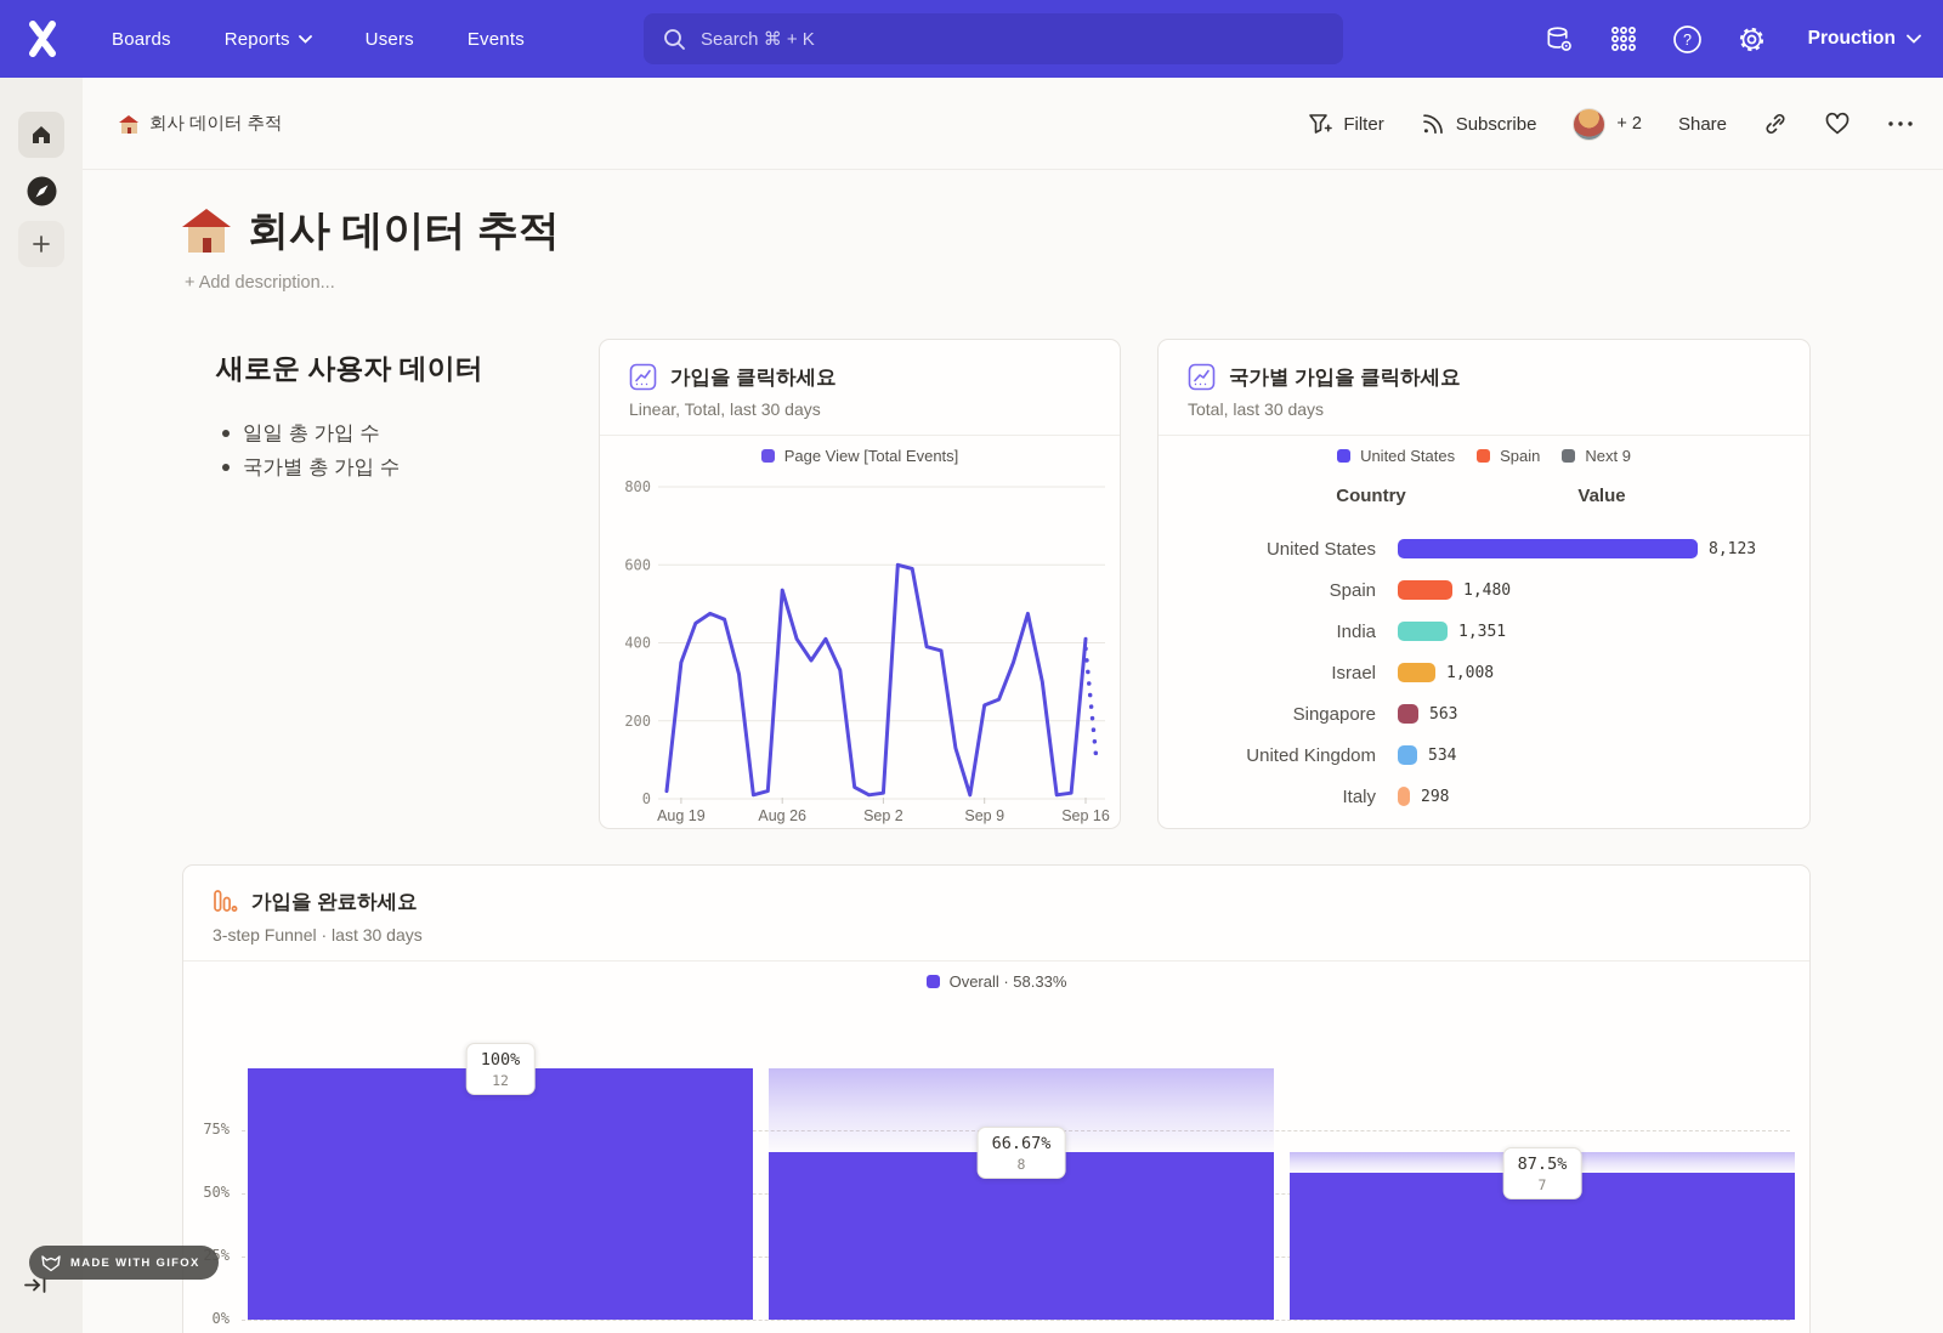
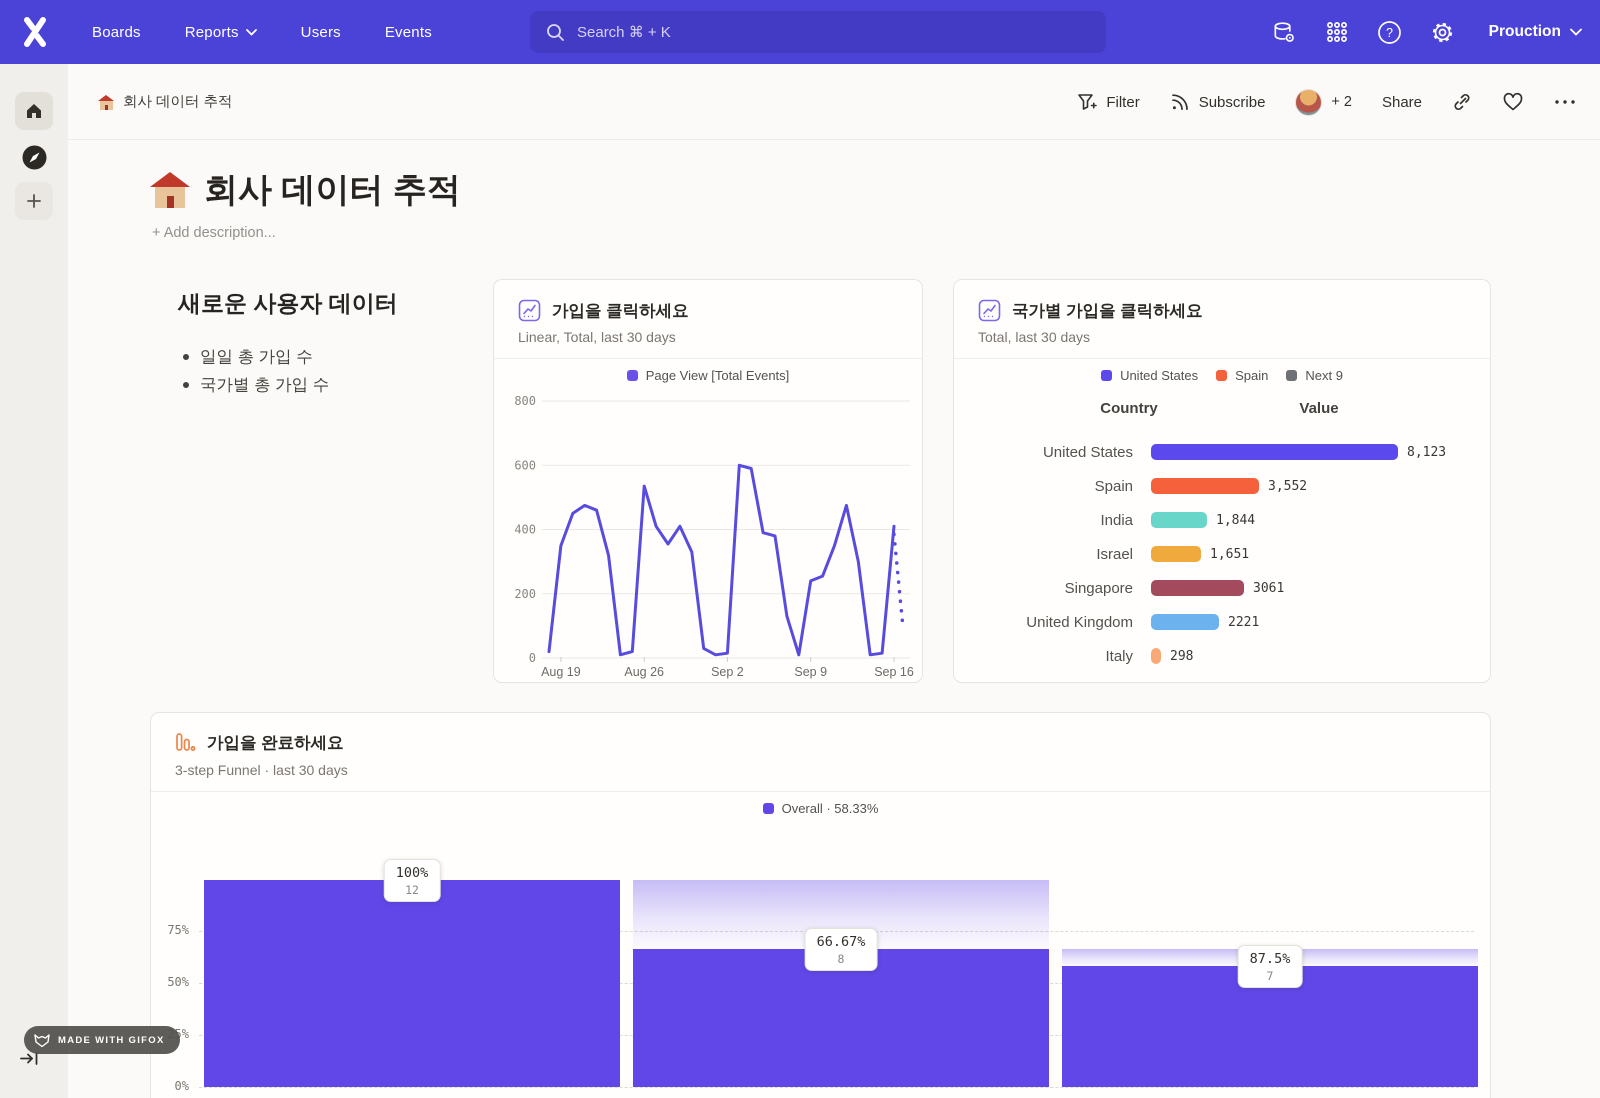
국가별 가입을 클릭하세요/Spain: 1,480 -> 3,552
국가별 가입을 클릭하세요/India: 1,351 -> 1,844
국가별 가입을 클릭하세요/Israel: 1,008 -> 1,651
국가별 가입을 클릭하세요/Singapore: 563 -> 3061
국가별 가입을 클릭하세요/United Kingdom: 534 -> 2221
